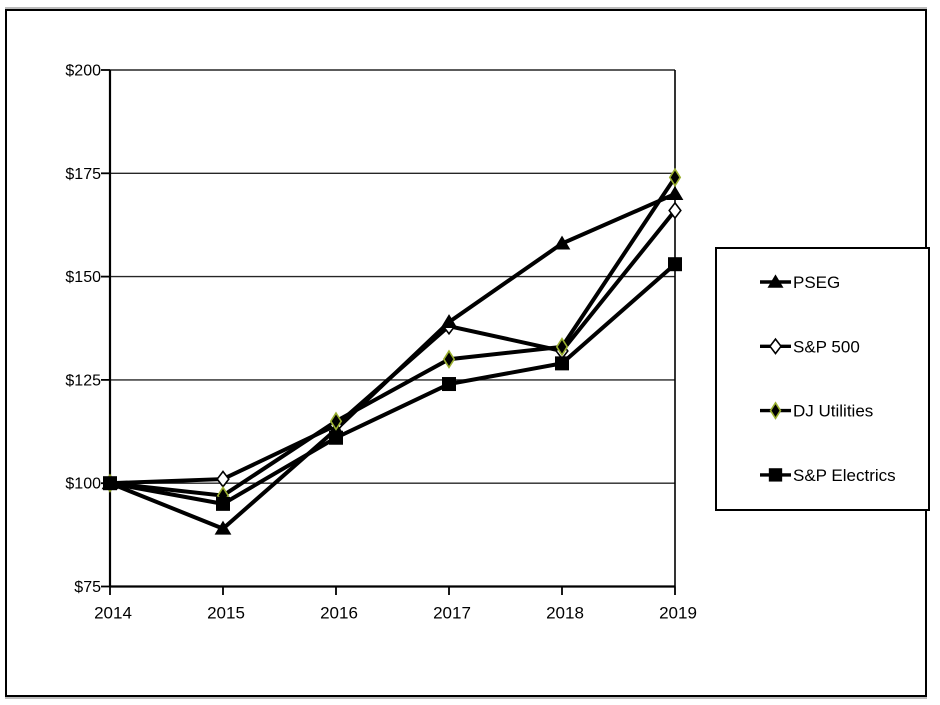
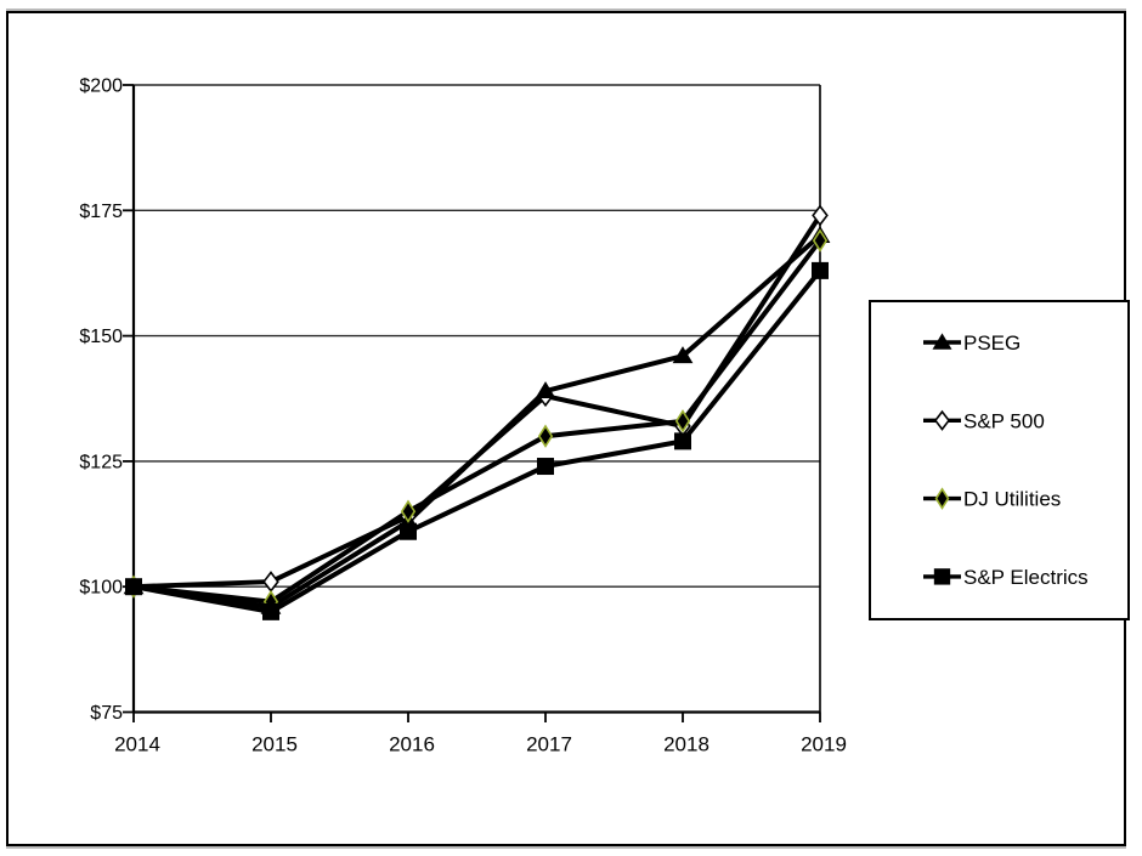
PSEG/2015: $89 -> $96
PSEG/2018: $158 -> $146
S&P 500/2019: $166 -> $174
DJ Utilities/2019: $174 -> $169
S&P Electrics/2019: $153 -> $163
